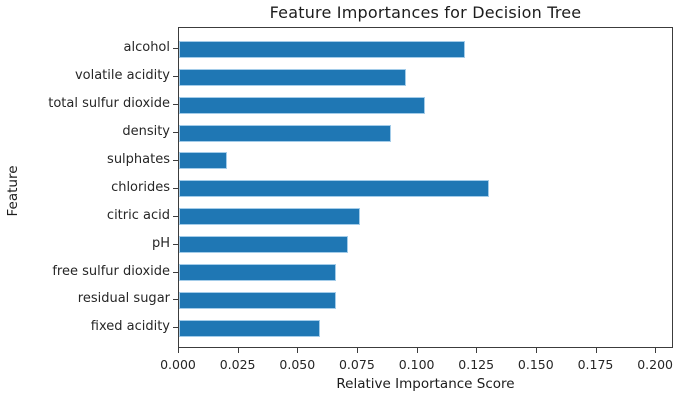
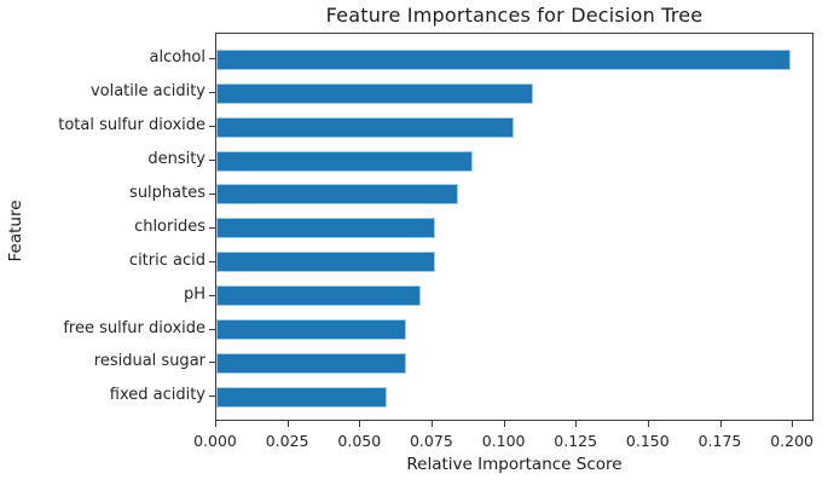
alcohol: 0.120 -> 0.199
volatile acidity: 0.095 -> 0.110
sulphates: 0.020 -> 0.084
chlorides: 0.130 -> 0.076
